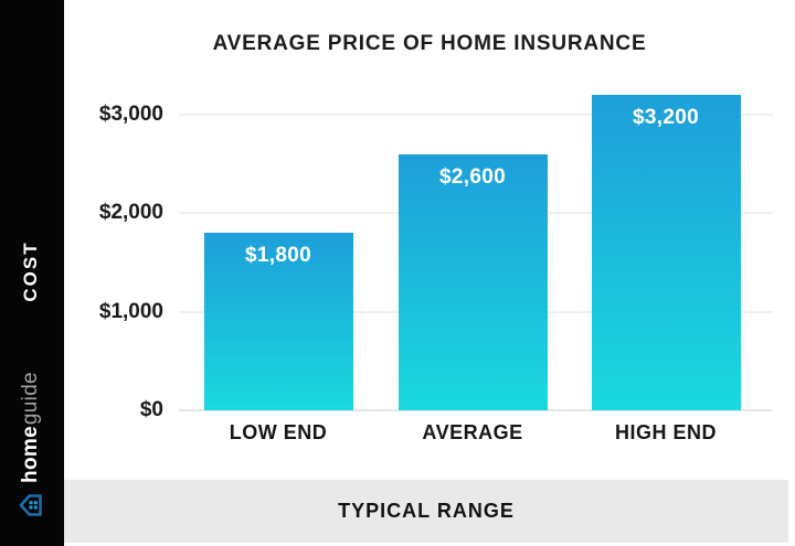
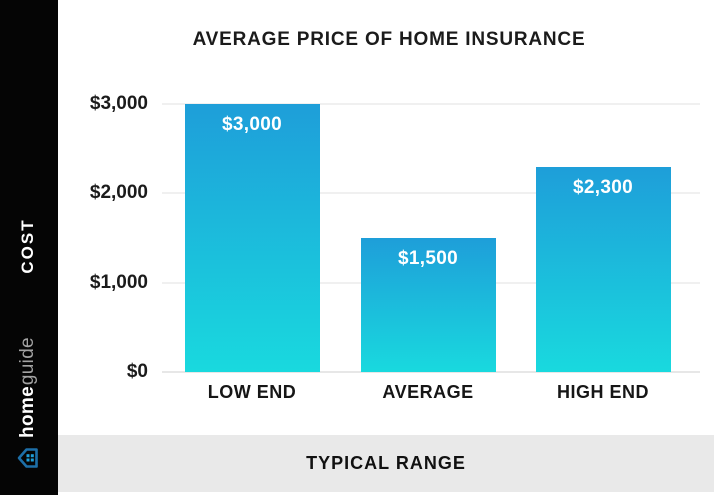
LOW END: $1,800 -> $3,000
AVERAGE: $2,600 -> $1,500
HIGH END: $3,200 -> $2,300
